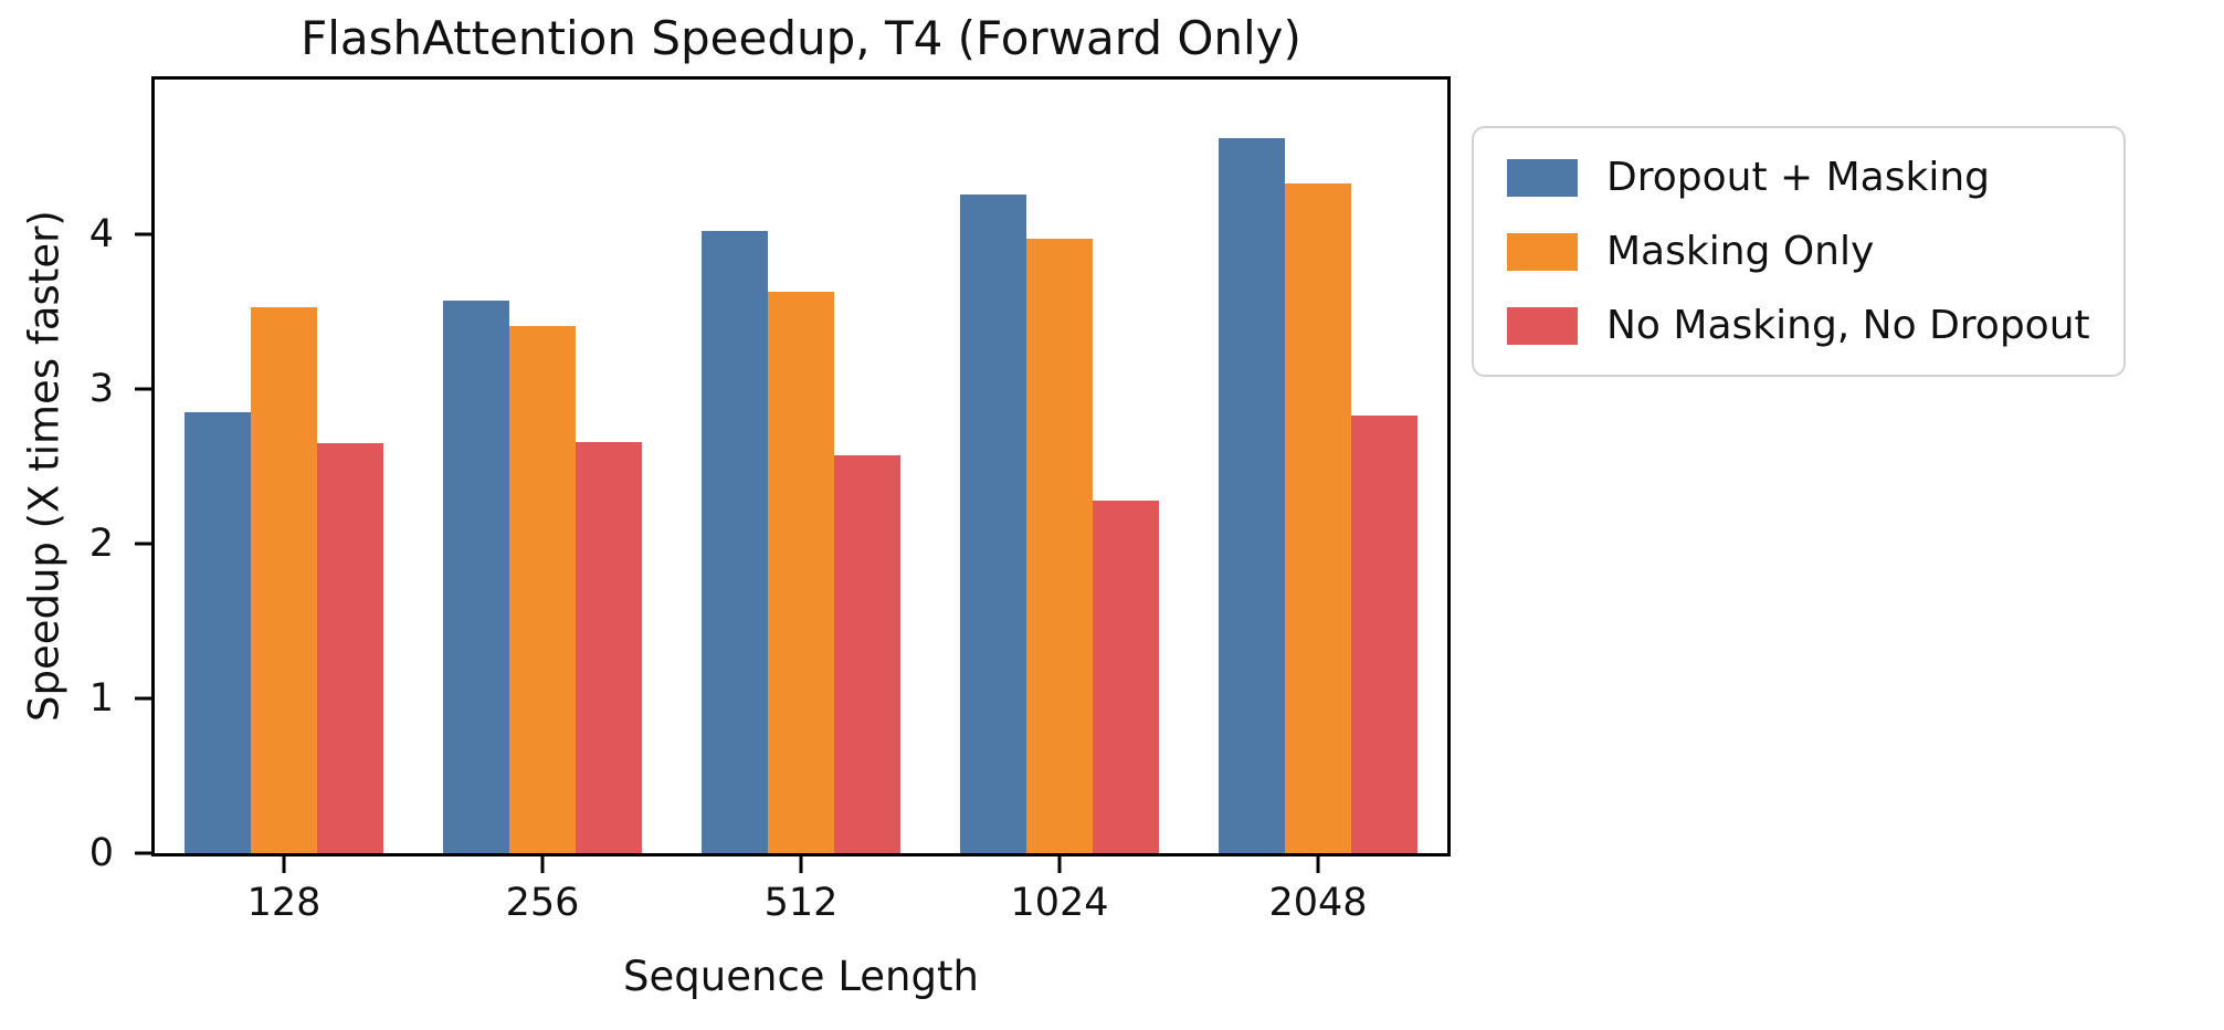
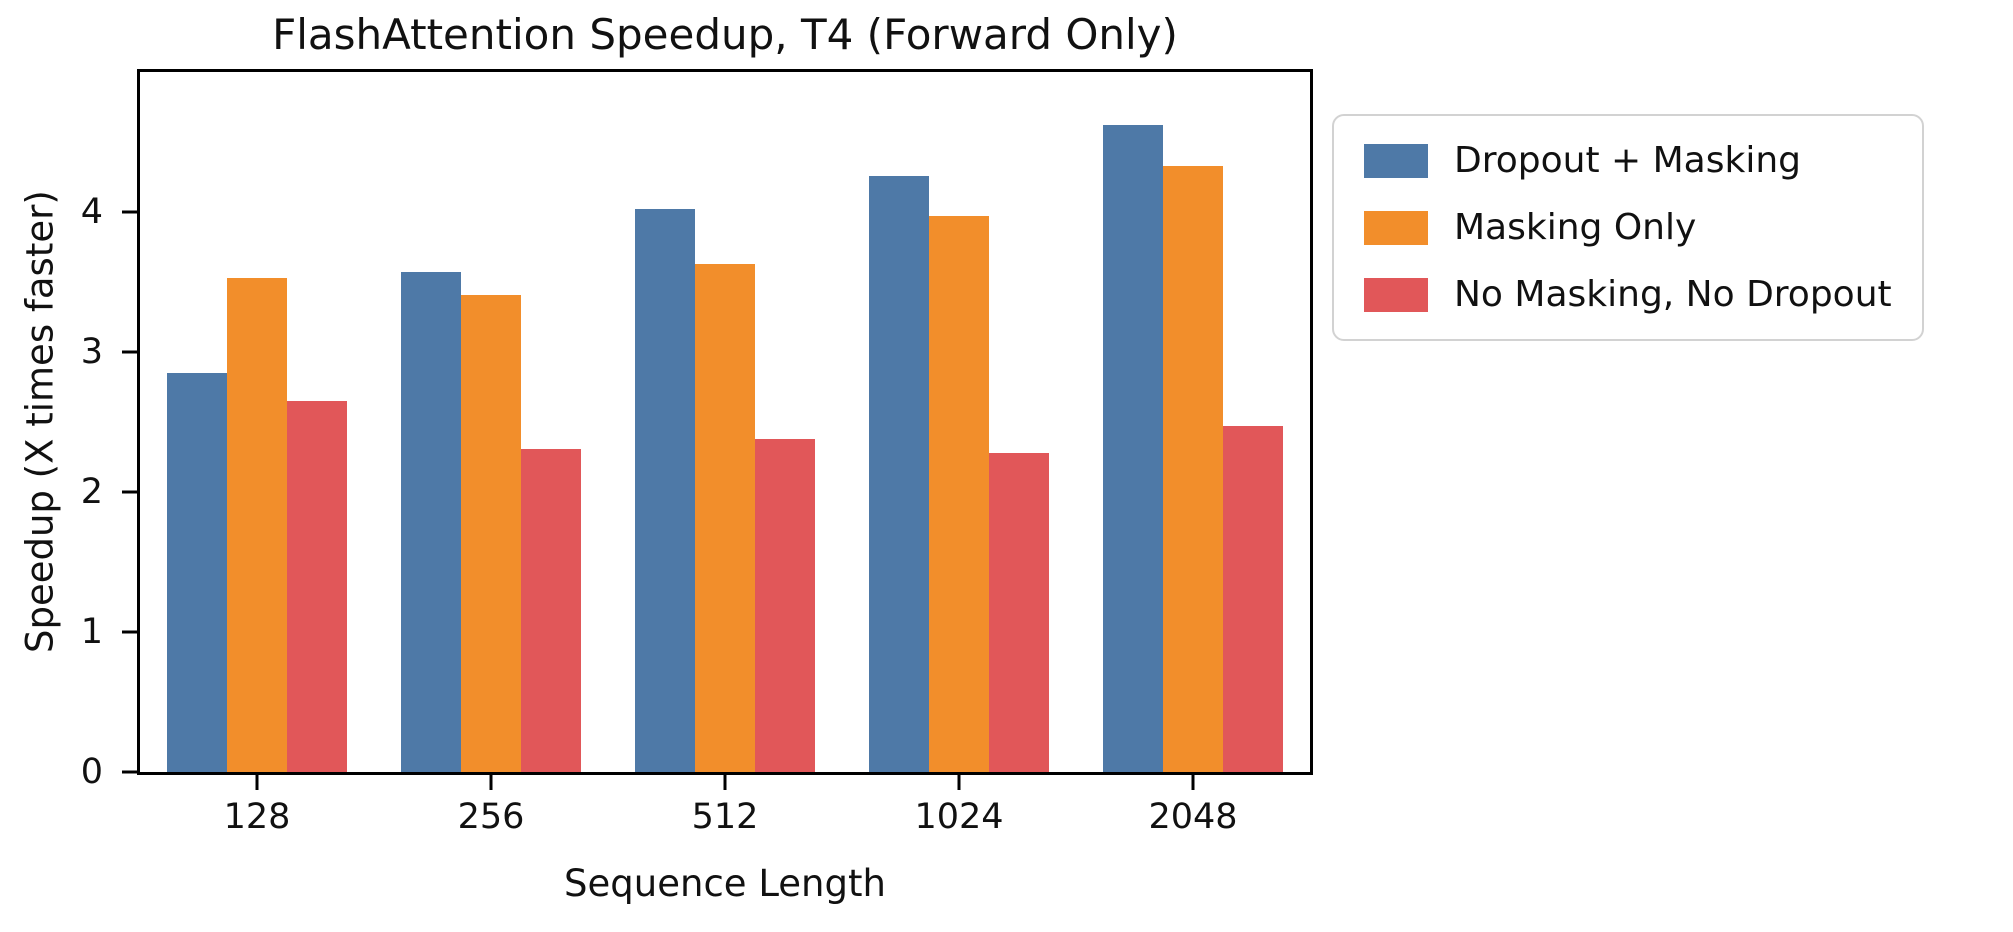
No Masking, No Dropout/256: 2.66 -> 2.31
No Masking, No Dropout/512: 2.57 -> 2.38
No Masking, No Dropout/2048: 2.83 -> 2.47
